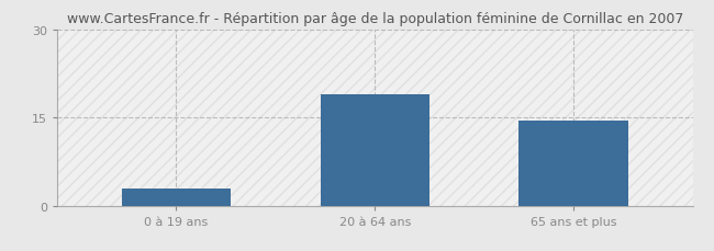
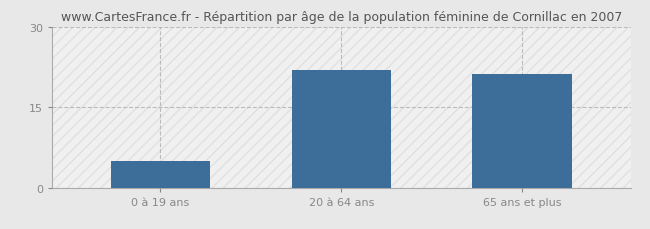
0 à 19 ans: 3.0 -> 5.0
20 à 64 ans: 19.0 -> 22.0
65 ans et plus: 14.5 -> 21.2
